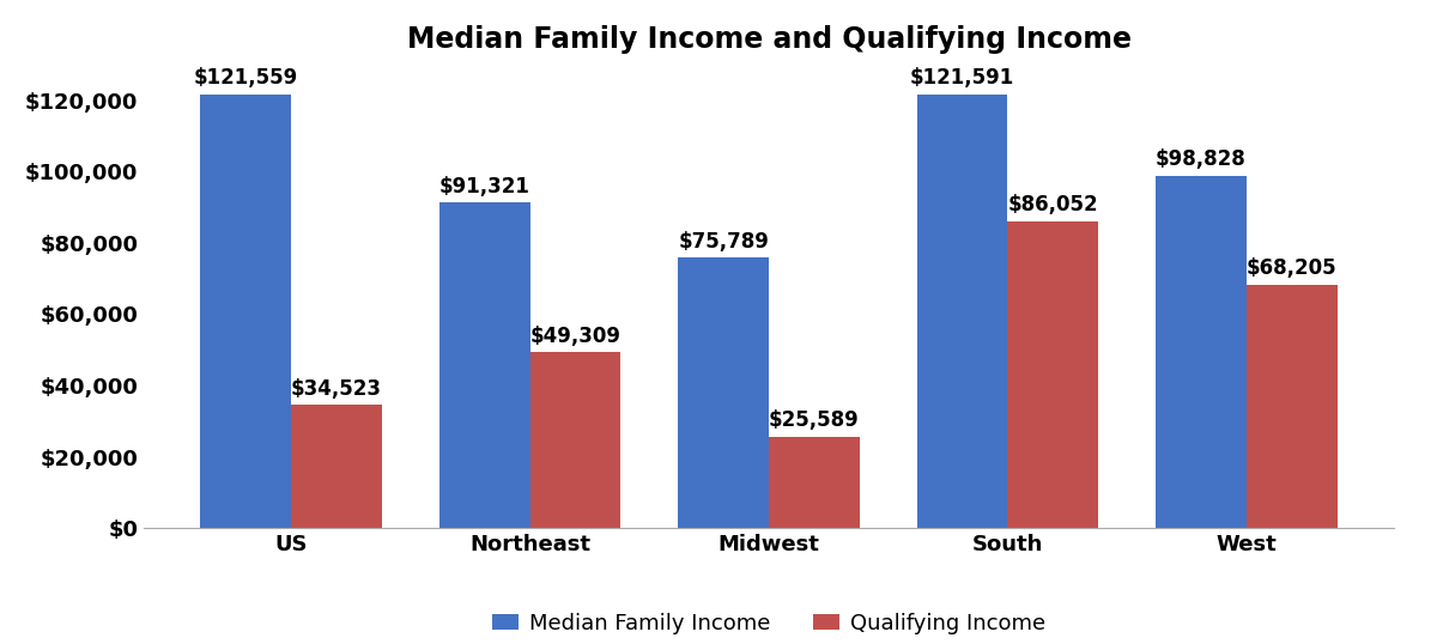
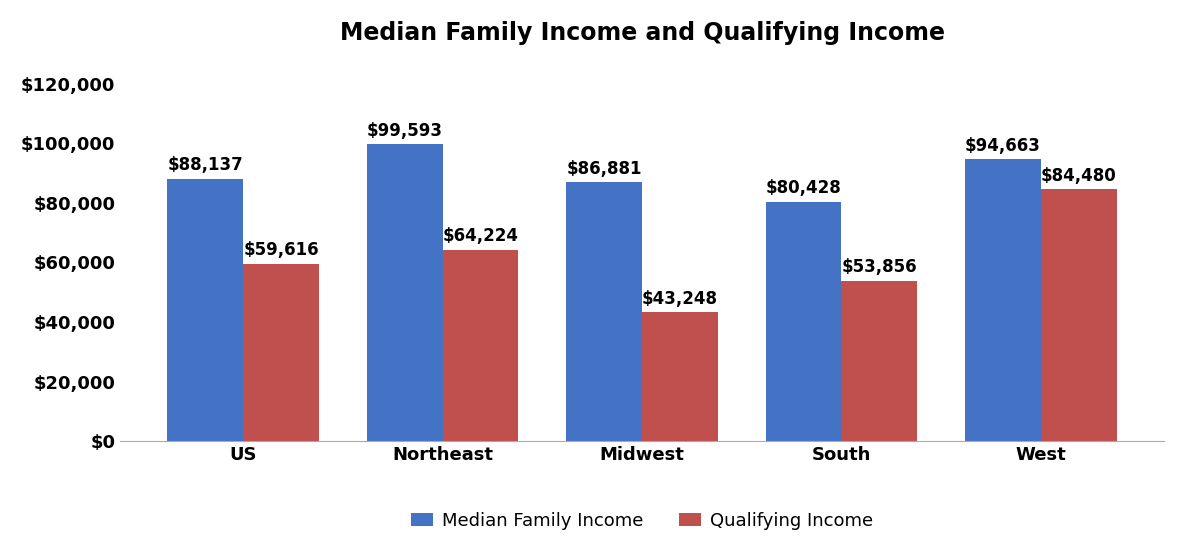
Median Family Income/US: $121,559 -> $88,137
Qualifying Income/US: $34,523 -> $59,616
Median Family Income/Northeast: $91,321 -> $99,593
Qualifying Income/Northeast: $49,309 -> $64,224
Median Family Income/Midwest: $75,789 -> $86,881
Qualifying Income/Midwest: $25,589 -> $43,248
Median Family Income/South: $121,591 -> $80,428
Qualifying Income/South: $86,052 -> $53,856
Median Family Income/West: $98,828 -> $94,663
Qualifying Income/West: $68,205 -> $84,480
